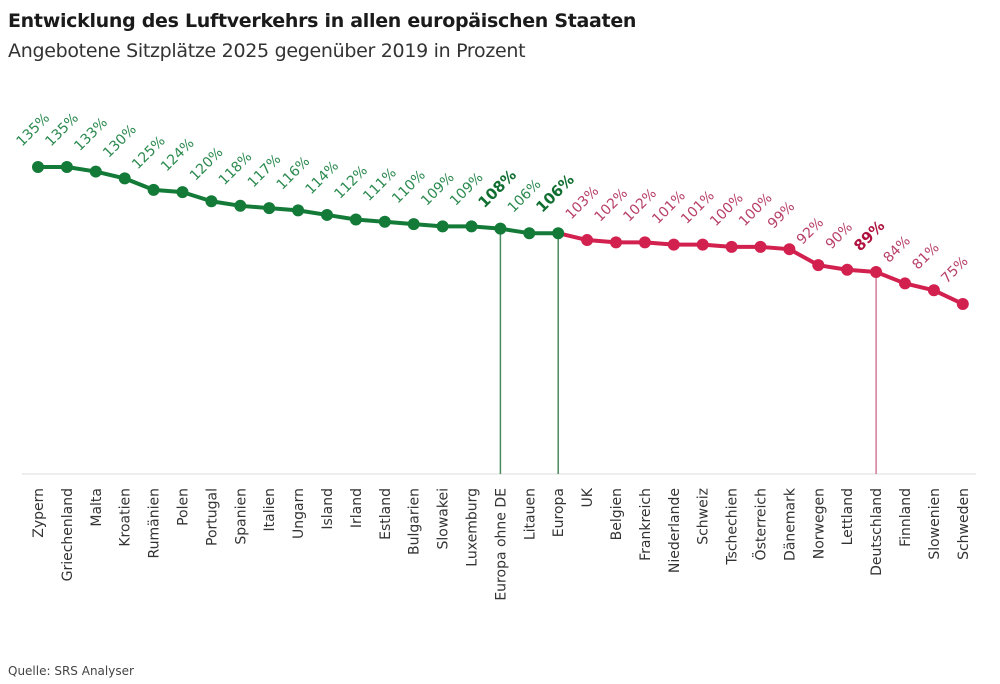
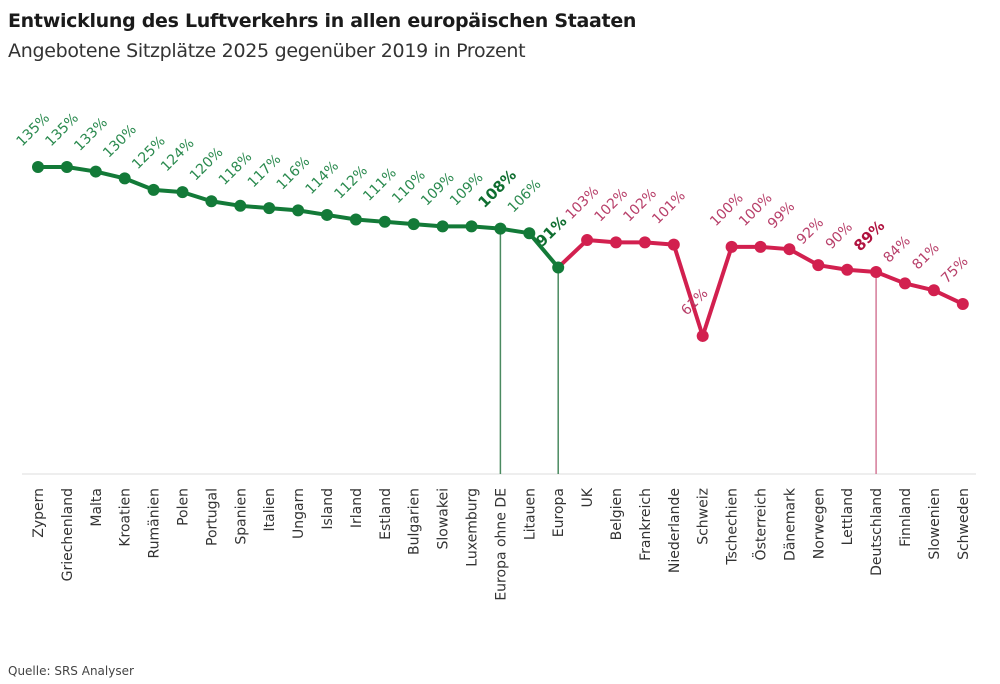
Europa: 106% -> 91%
Schweiz: 101% -> 61%
